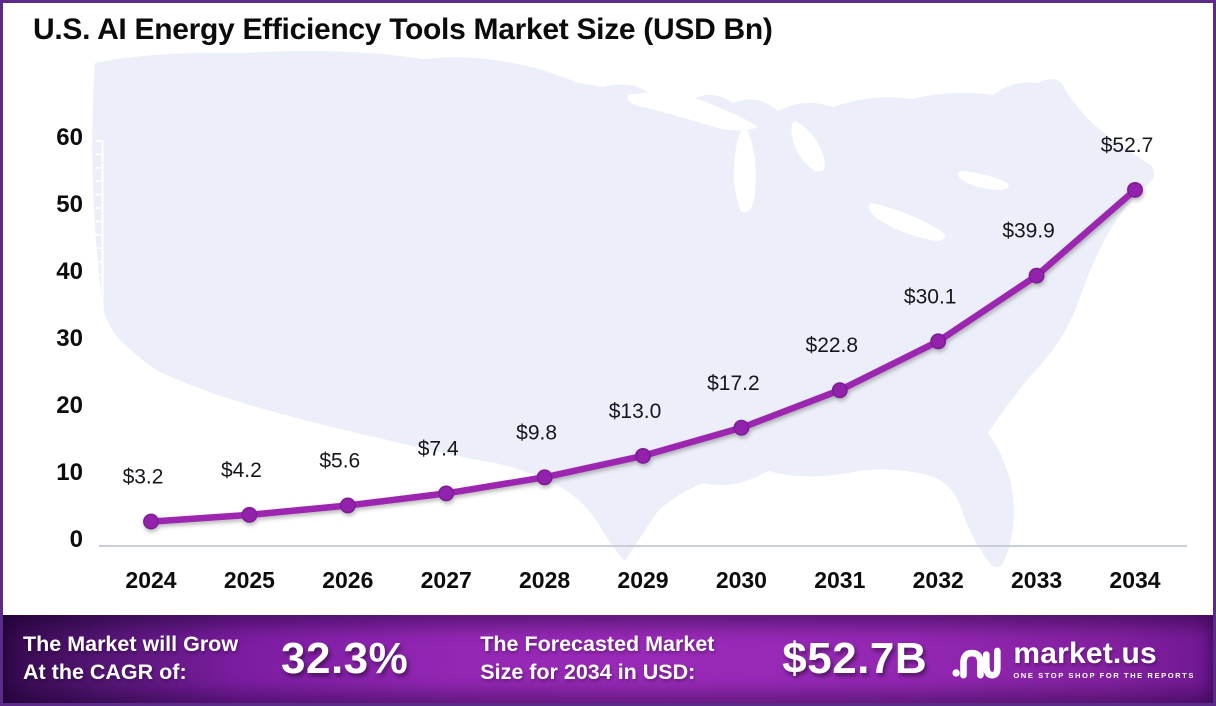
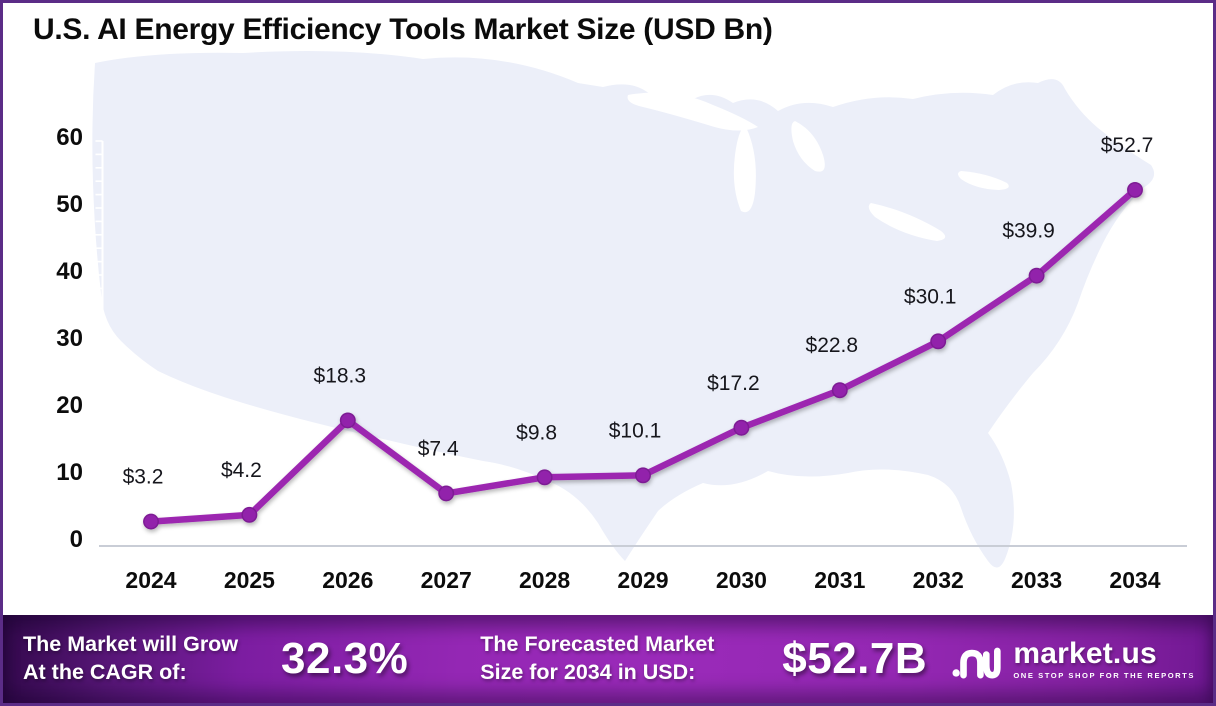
2026: $5.6 -> $18.3
2029: $13.0 -> $10.1
